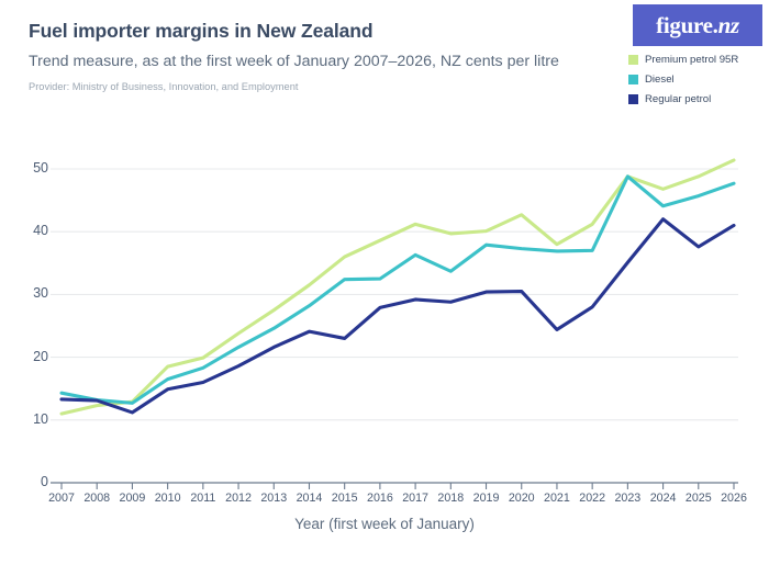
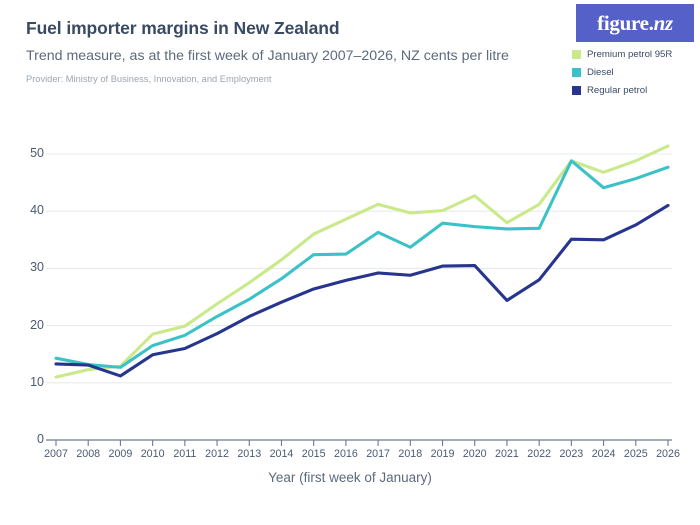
Regular petrol/2015: 23 -> 26
Regular petrol/2024: 42 -> 35
